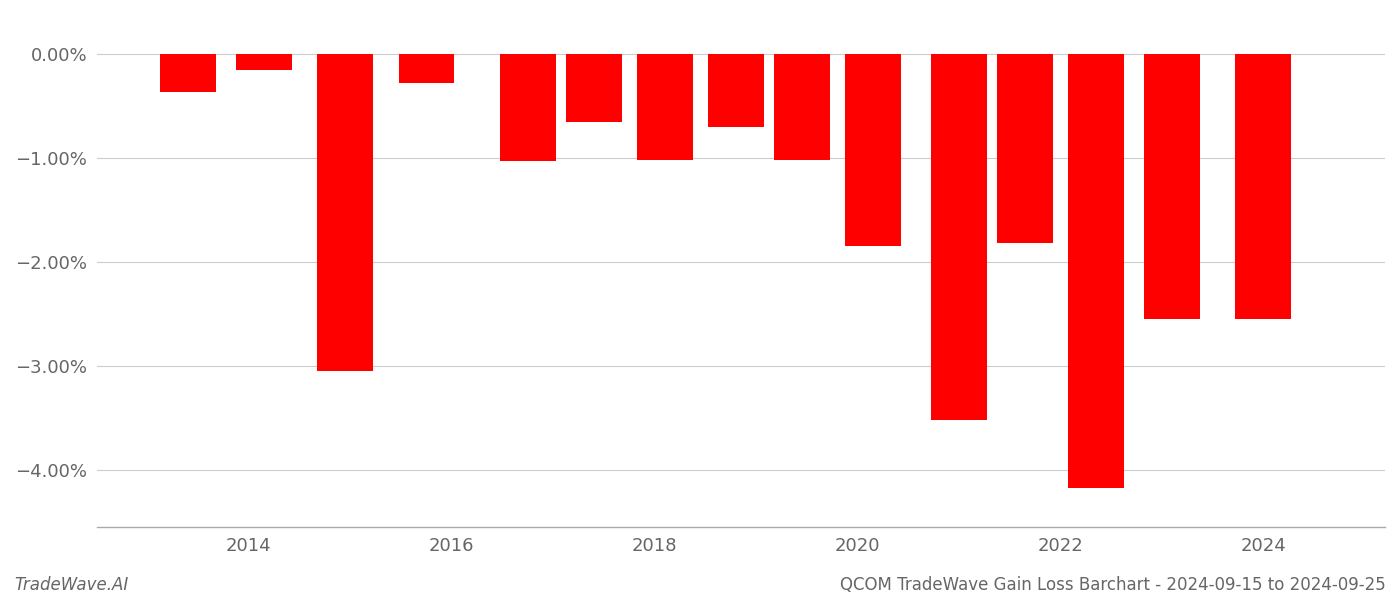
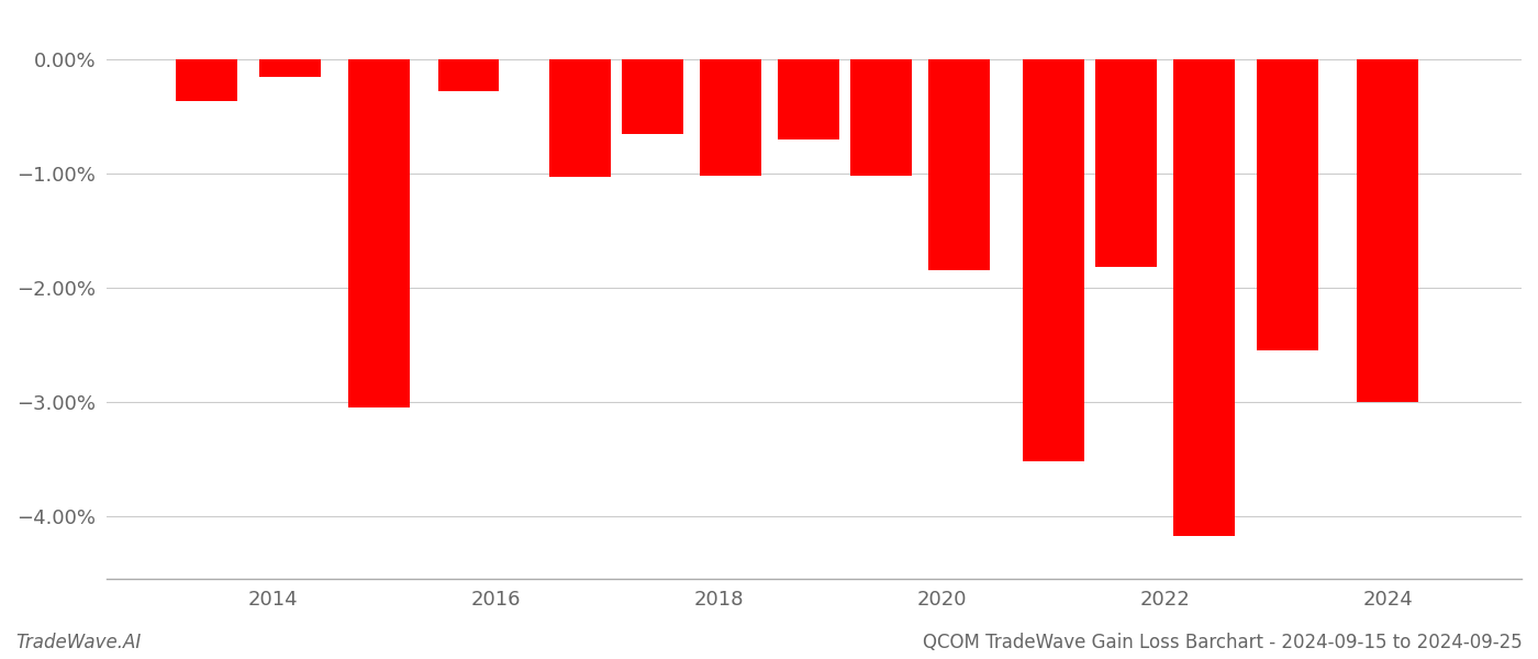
2024: -2.55% -> -3.00%
